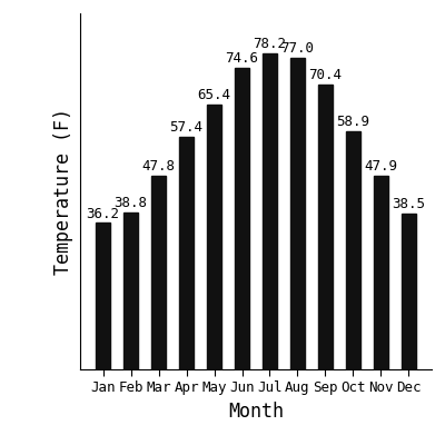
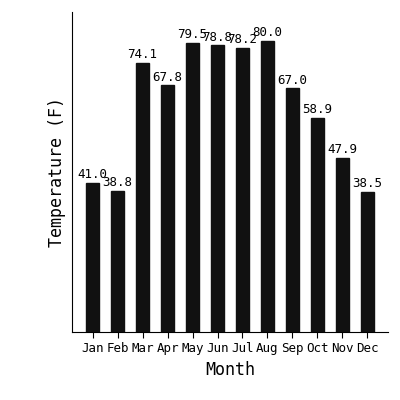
Jan: 36.2 -> 41.0
Mar: 47.8 -> 74.1
Apr: 57.4 -> 67.8
May: 65.4 -> 79.5
Jun: 74.6 -> 78.8
Aug: 77.0 -> 80.0
Sep: 70.4 -> 67.0
